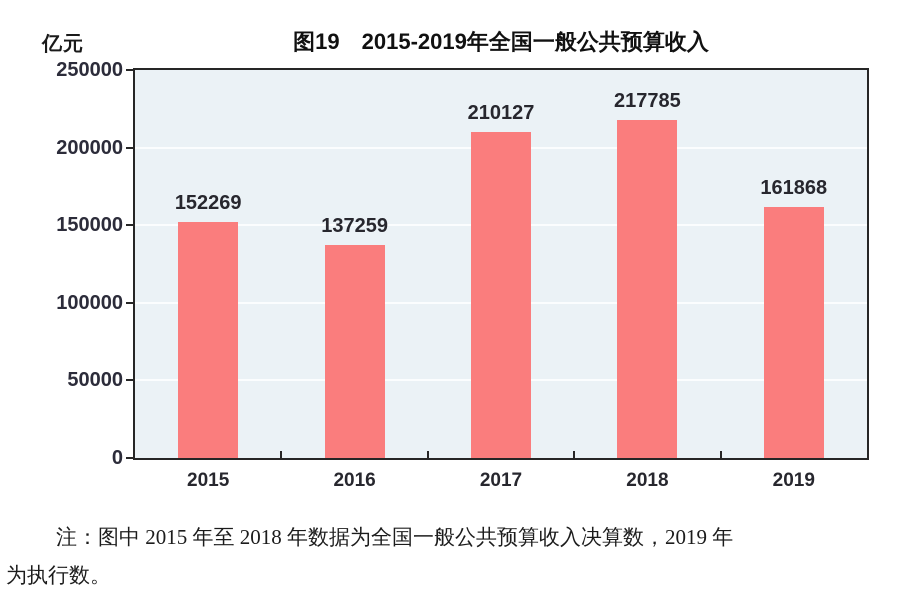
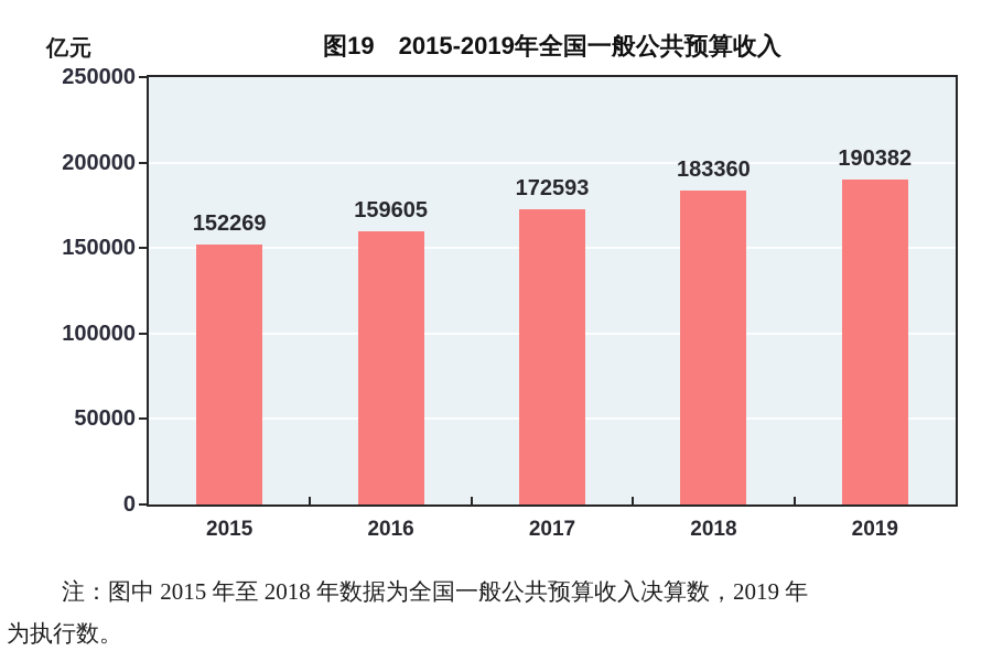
2016: 137259 -> 159605
2017: 210127 -> 172593
2018: 217785 -> 183360
2019: 161868 -> 190382
